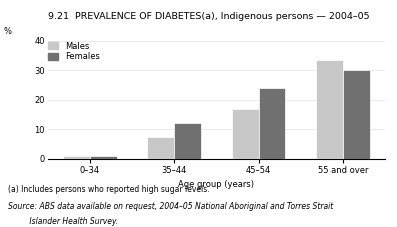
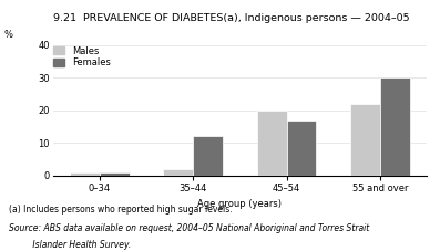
Males/35–44: 7.5 -> 2.0
Males/45–54: 17.0 -> 20.0
Females/45–54: 24 -> 17
Males/55 and over: 33.5 -> 22.0
